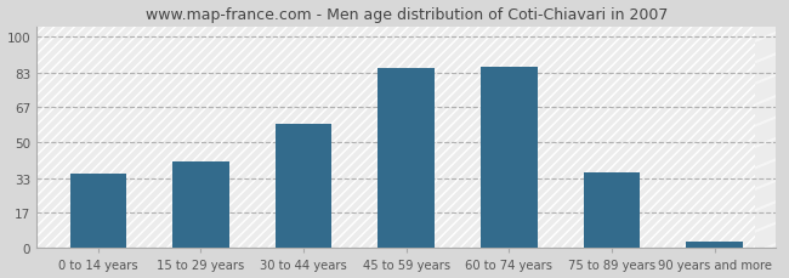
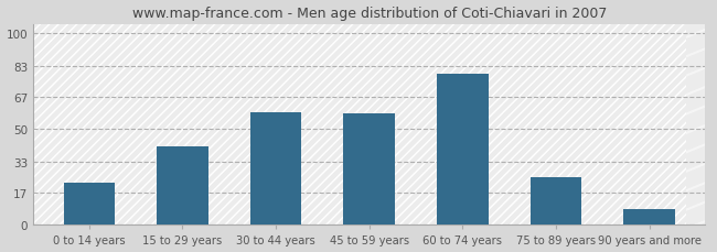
0 to 14 years: 35 -> 22
45 to 59 years: 85 -> 58
60 to 74 years: 86 -> 79
75 to 89 years: 36 -> 25
90 years and more: 3 -> 8
